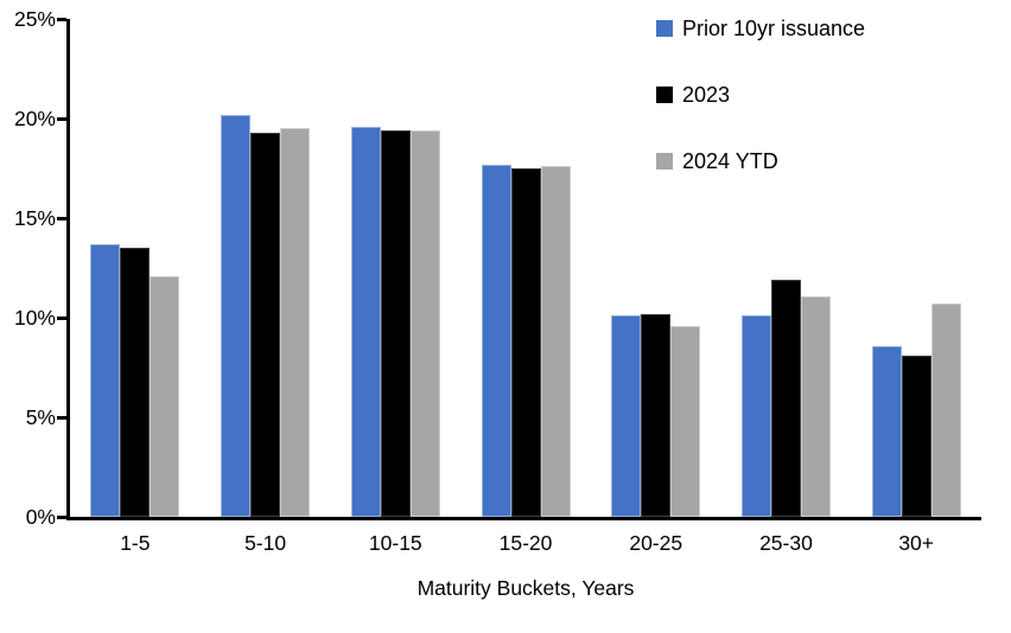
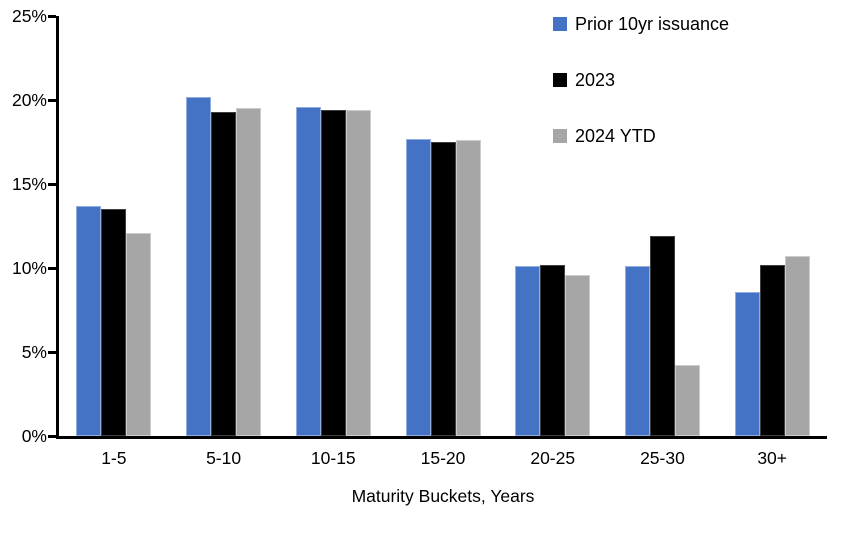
2024 YTD/25-30: 11.1% -> 4.2%
2023/30+: 8.1% -> 10.2%
